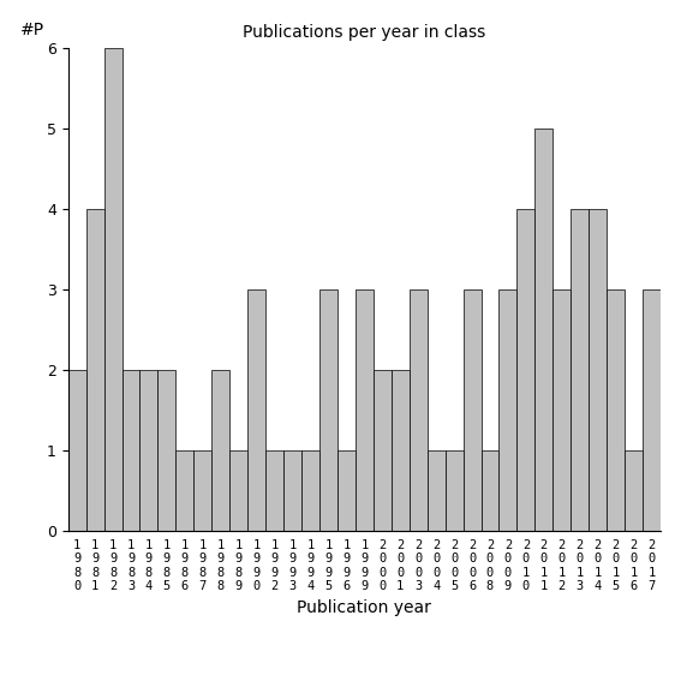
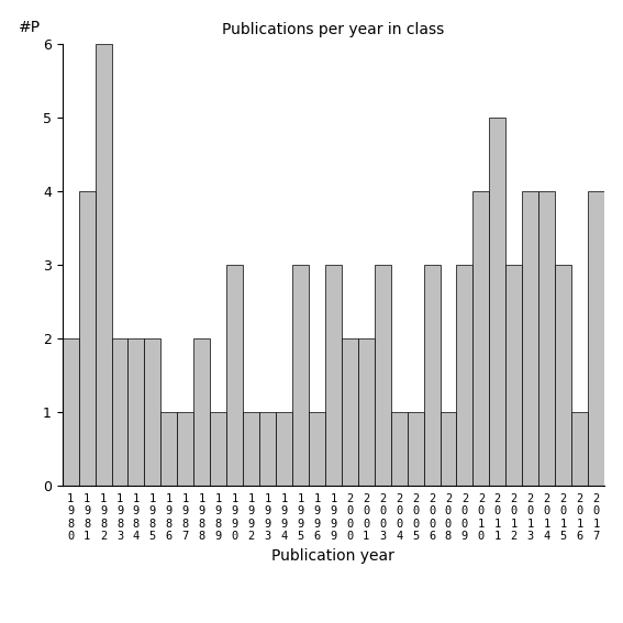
2 0 1 7: 3 -> 4
